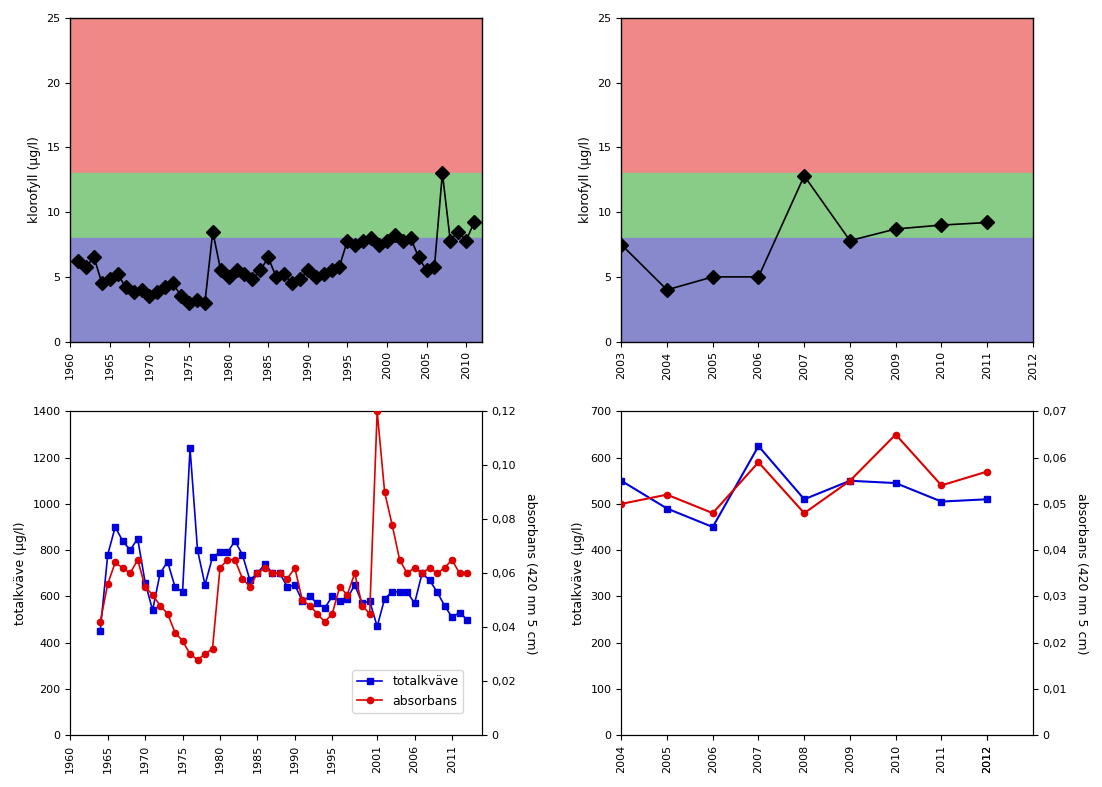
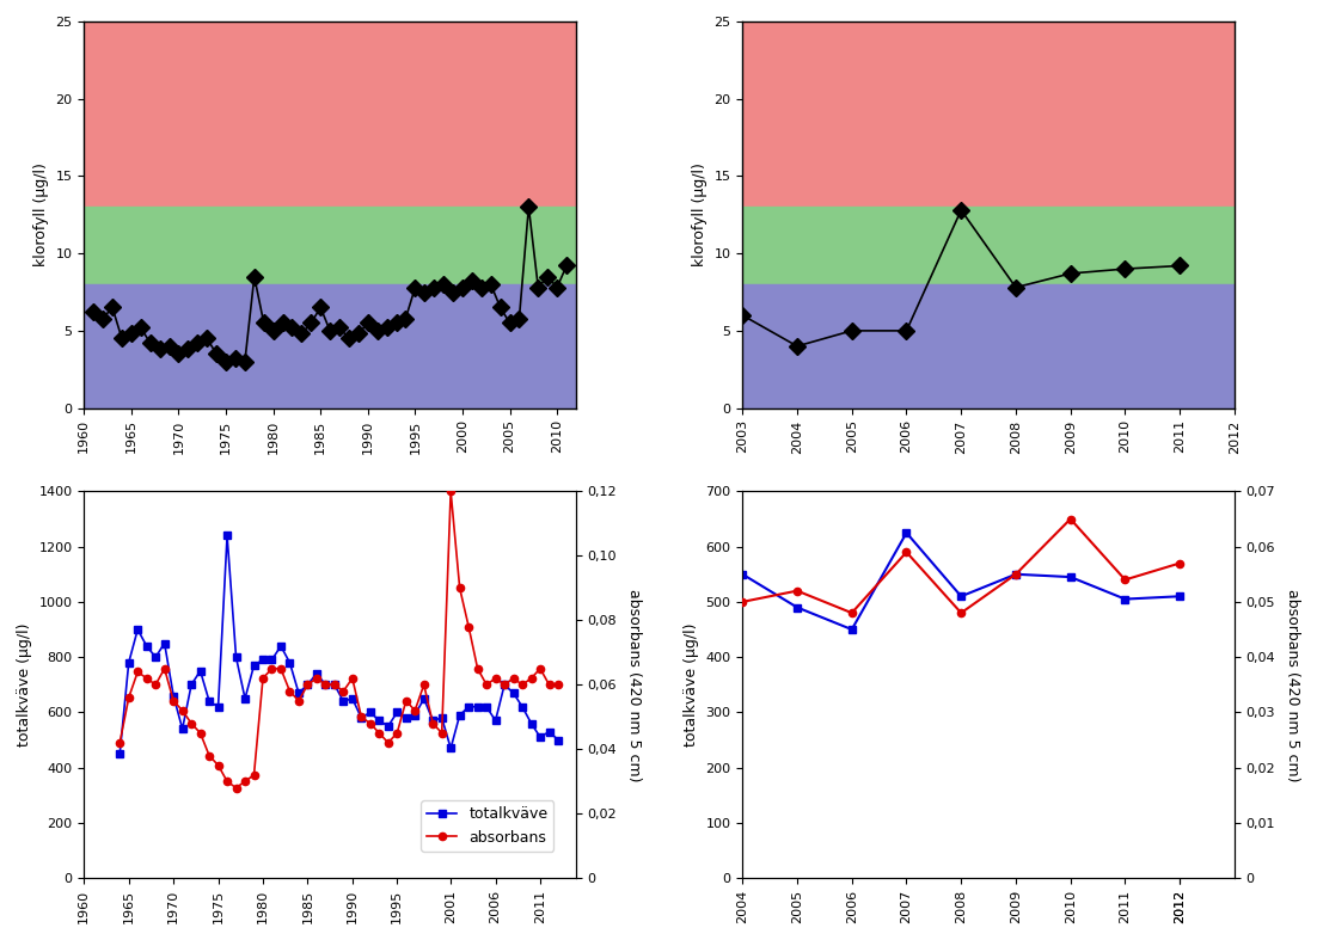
2003: 7.5 -> 6.0
